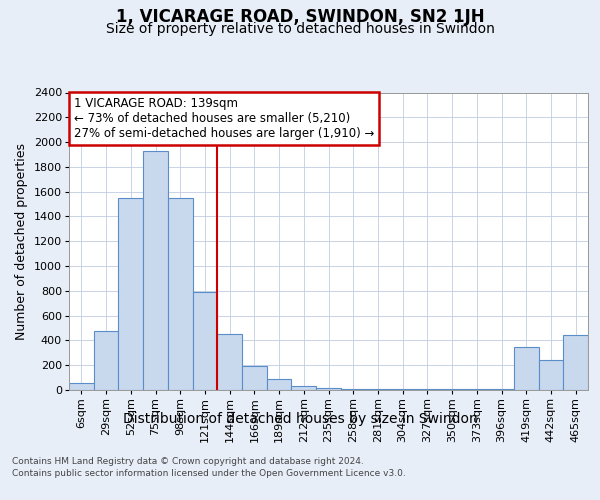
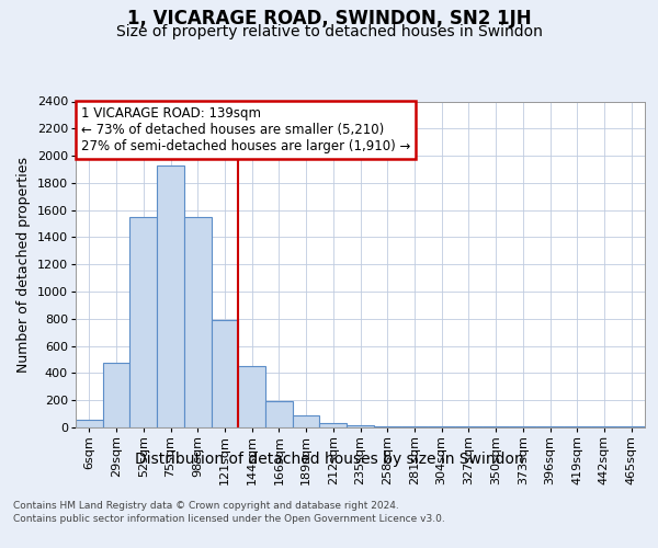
419sqm: 350 -> 0
442sqm: 240 -> 0
465sqm: 440 -> 0
